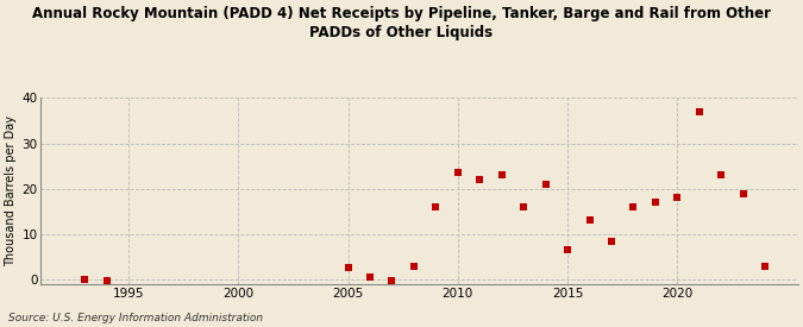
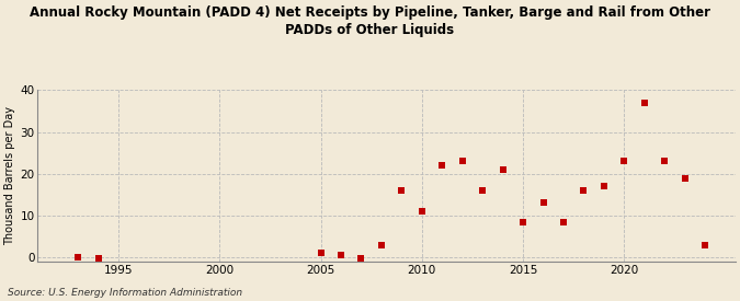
2005: 2.5 -> 1.0
2010: 23.5 -> 11.0
2015: 6.5 -> 8.5
2020: 18.0 -> 23.0
